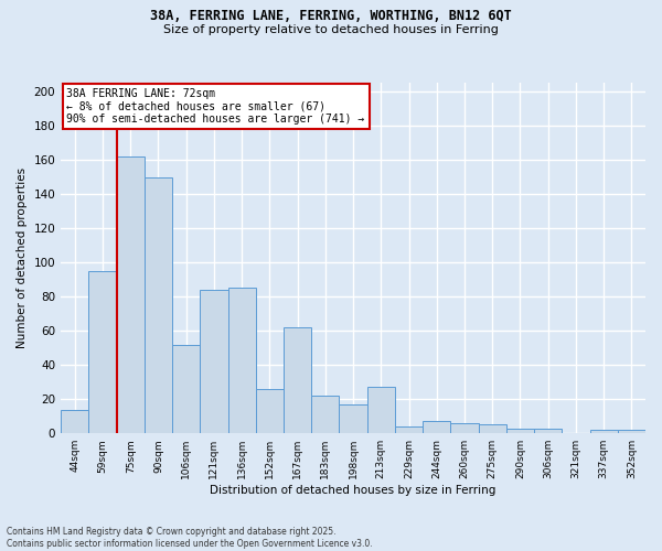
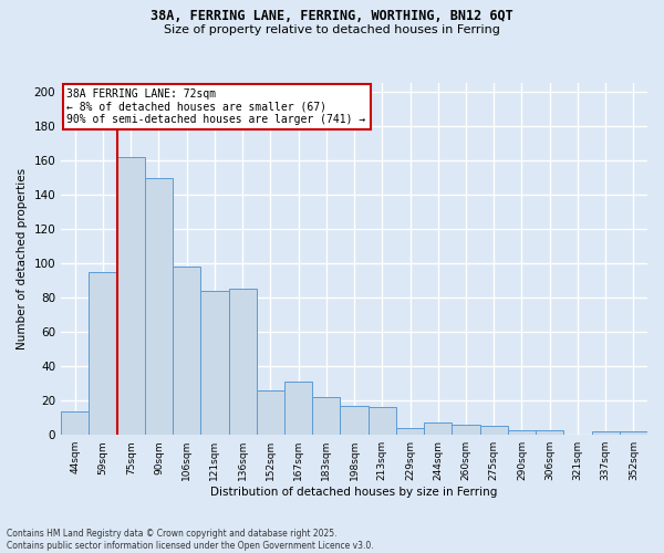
106sqm: 52 -> 98
167sqm: 62 -> 31
213sqm: 27 -> 16
